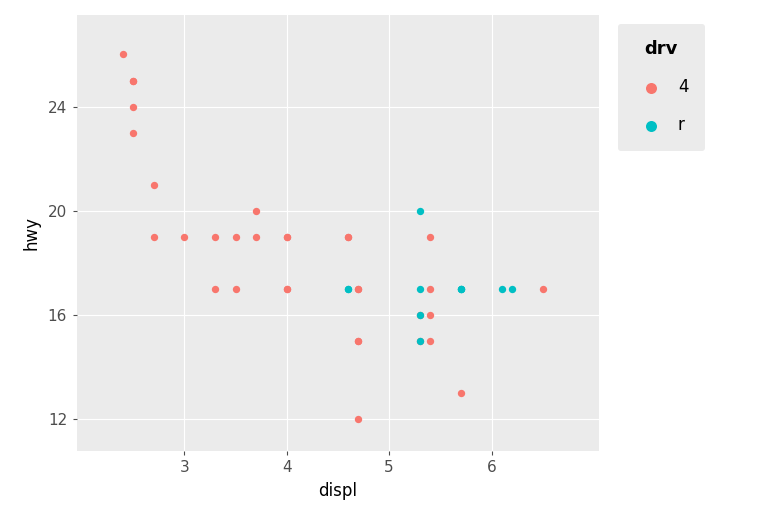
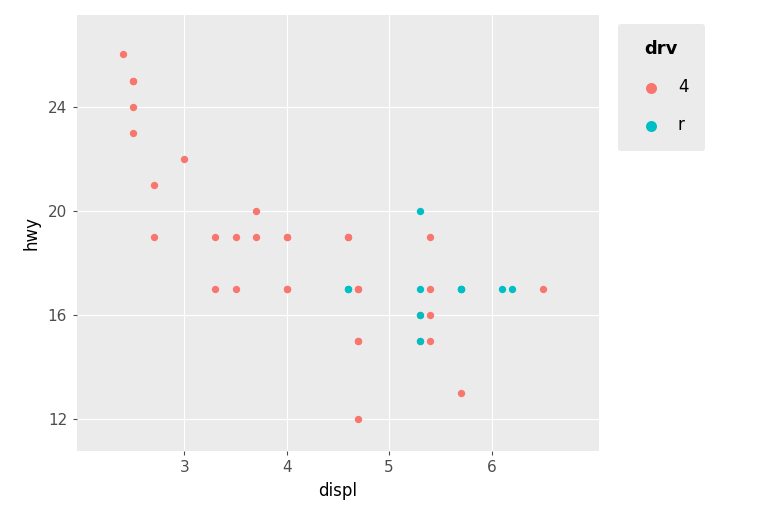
4/3: 19 -> 22
